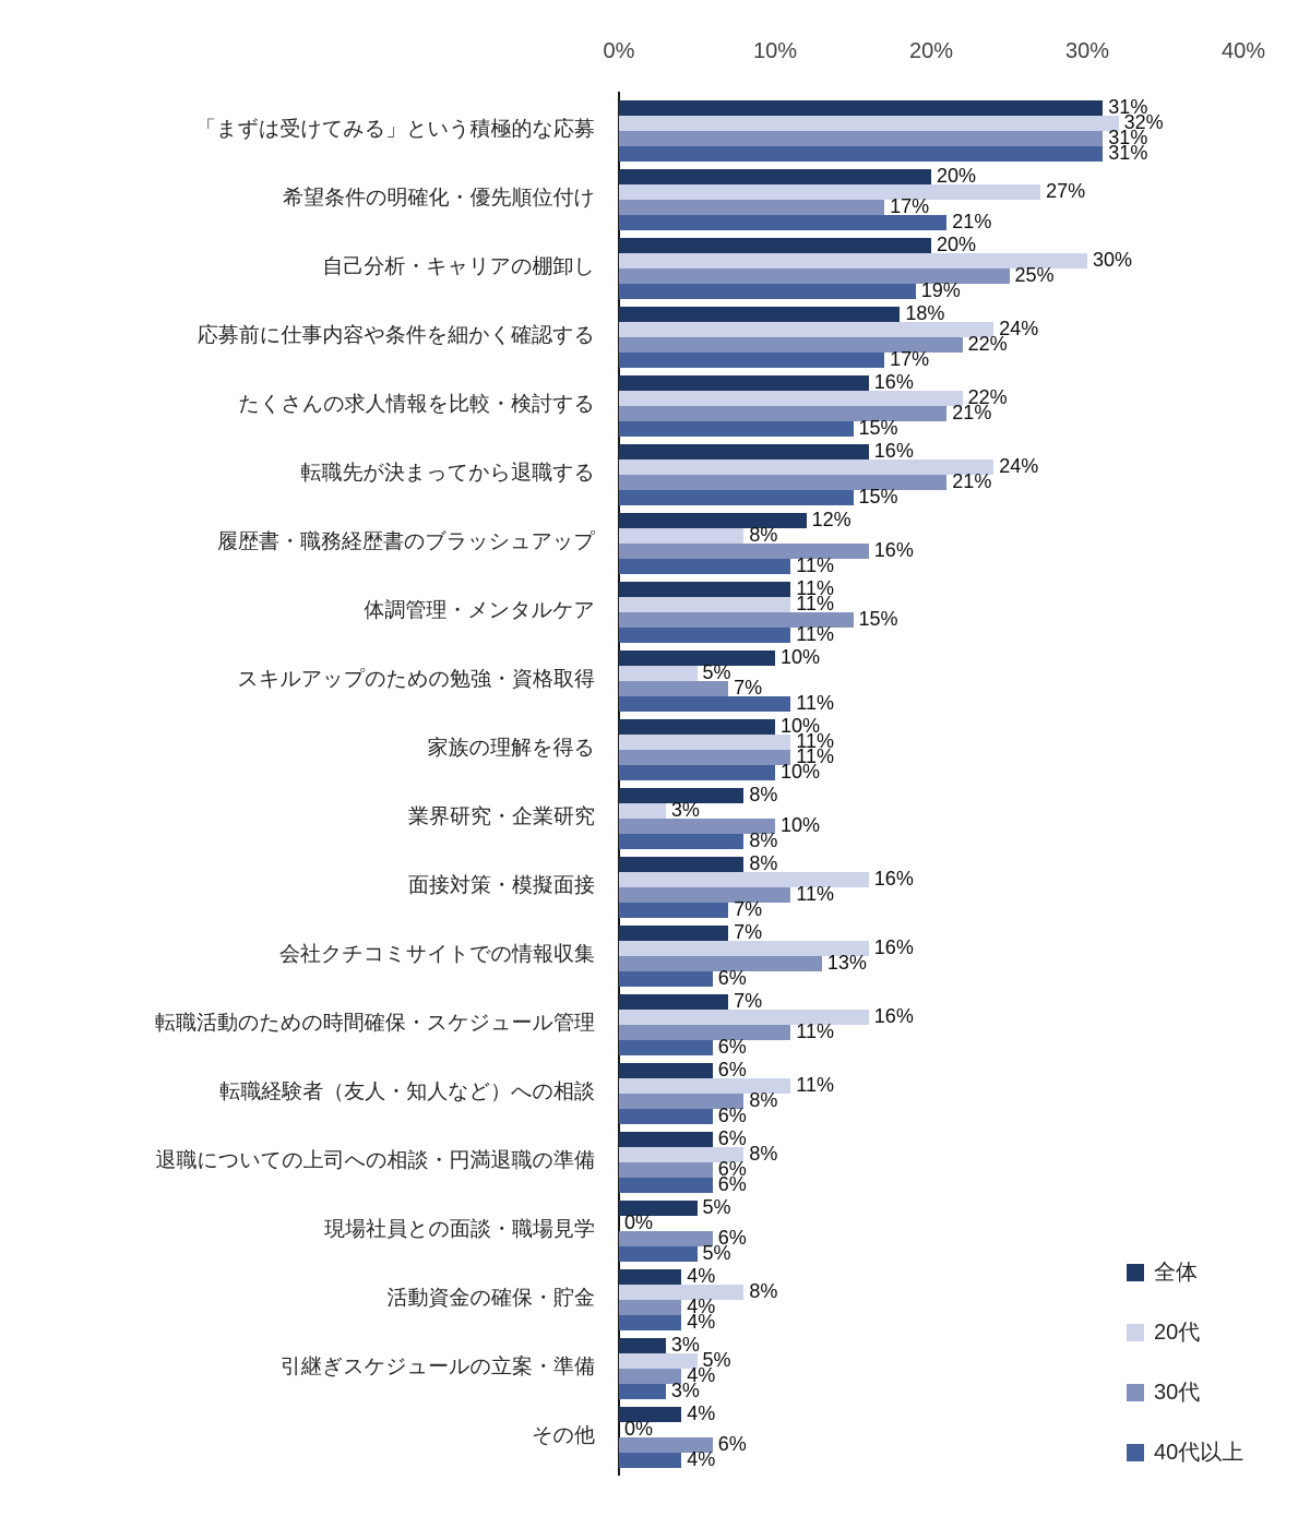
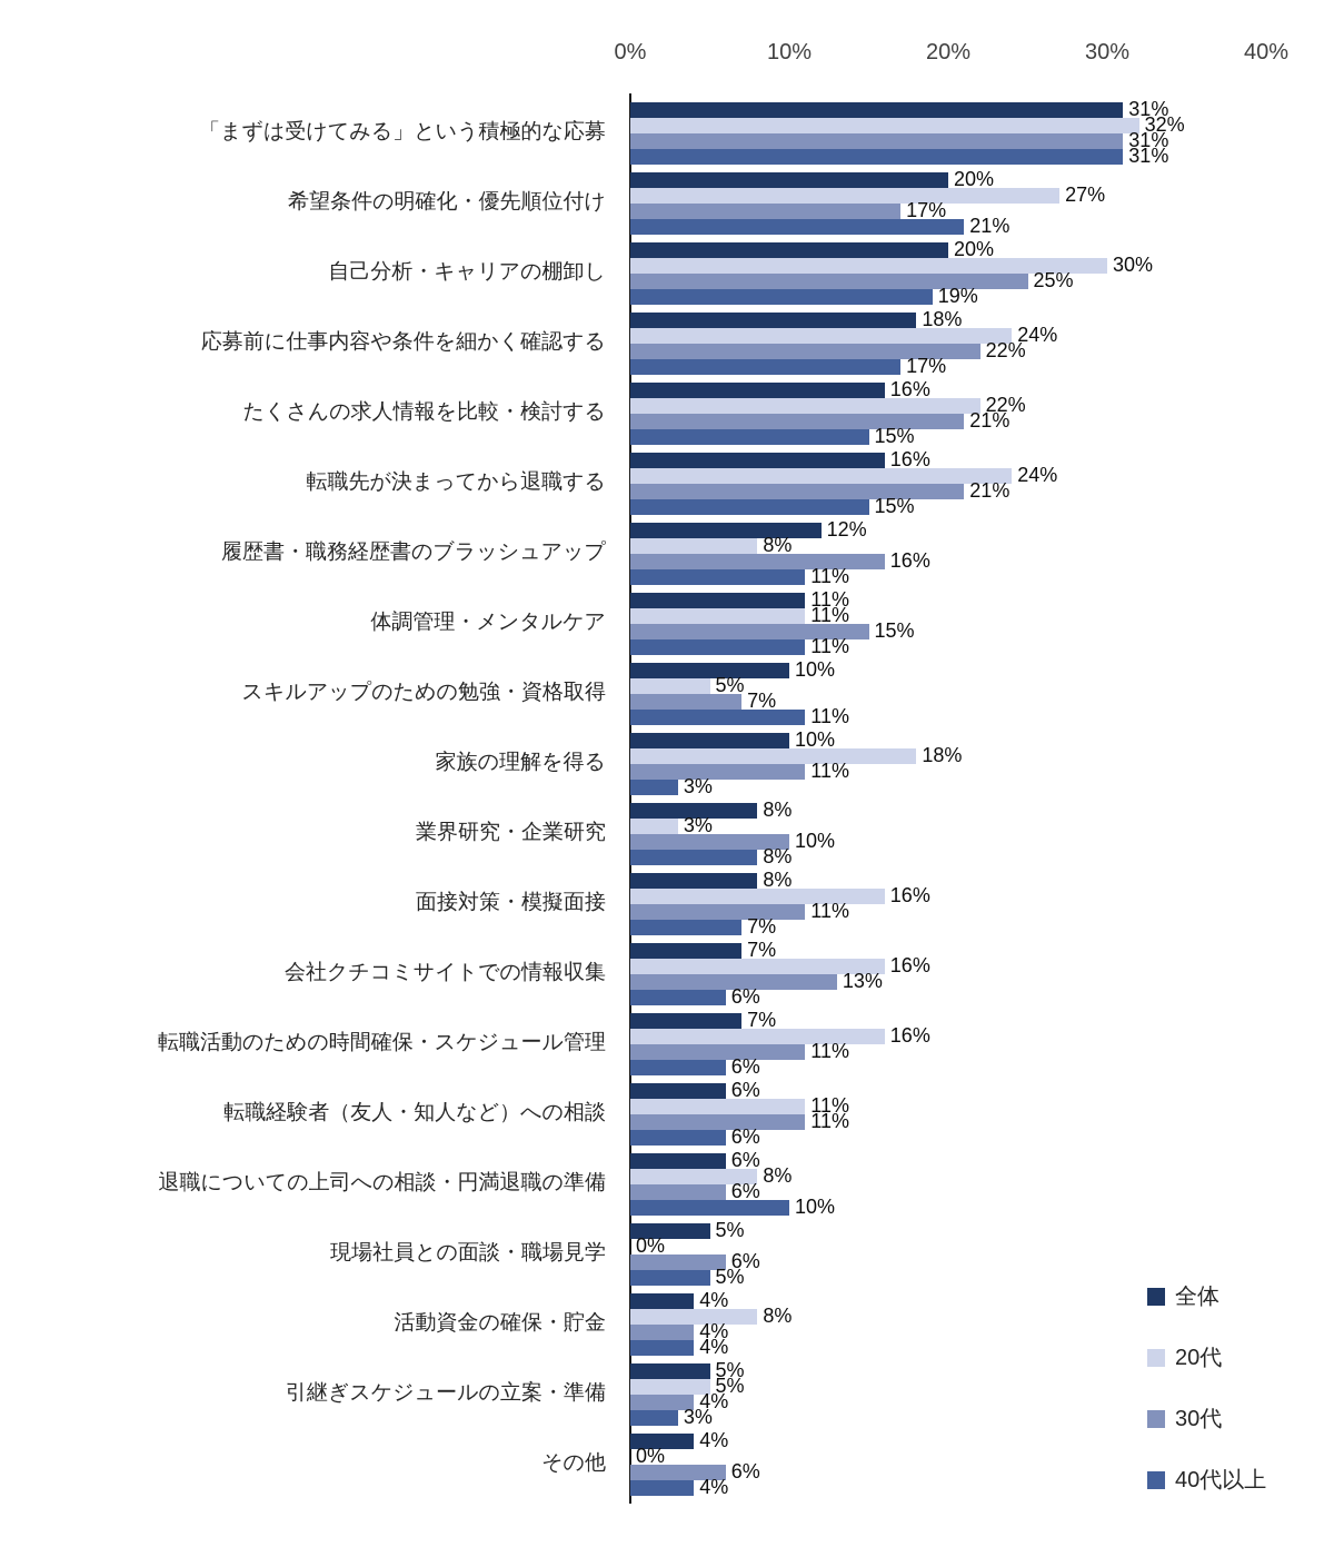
20代/家族の理解を得る: 11% -> 18%
40代以上/家族の理解を得る: 10% -> 3%
30代/転職経験者（友人・知人など）への相談: 8% -> 11%
40代以上/退職についての上司への相談・円満退職の準備: 6% -> 10%
全体/引継ぎスケジュールの立案・準備: 3% -> 5%
